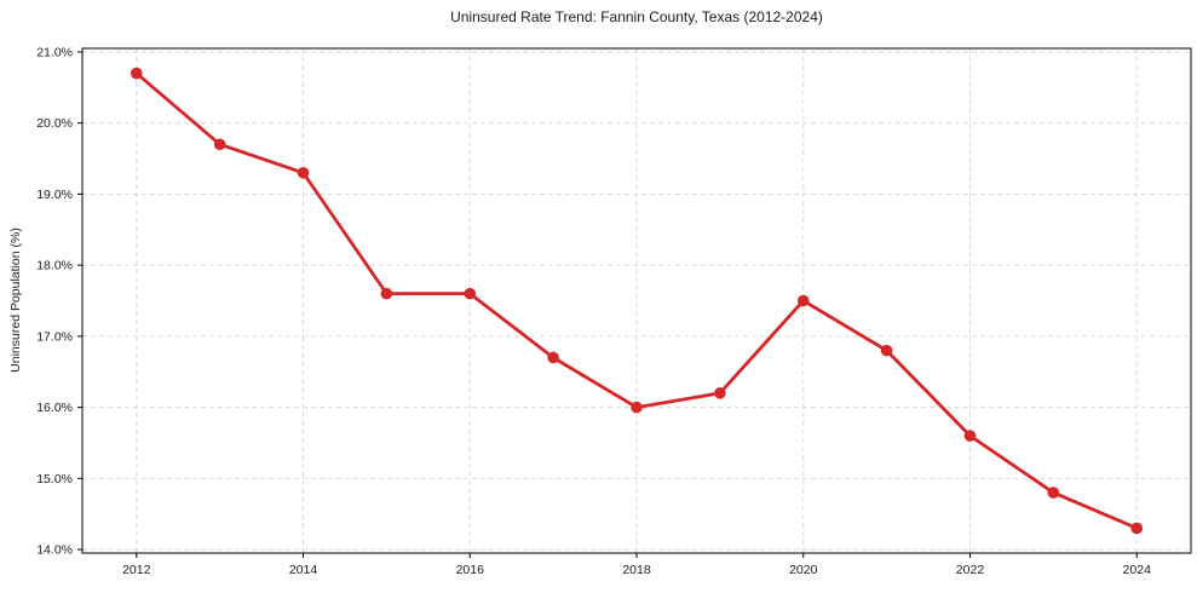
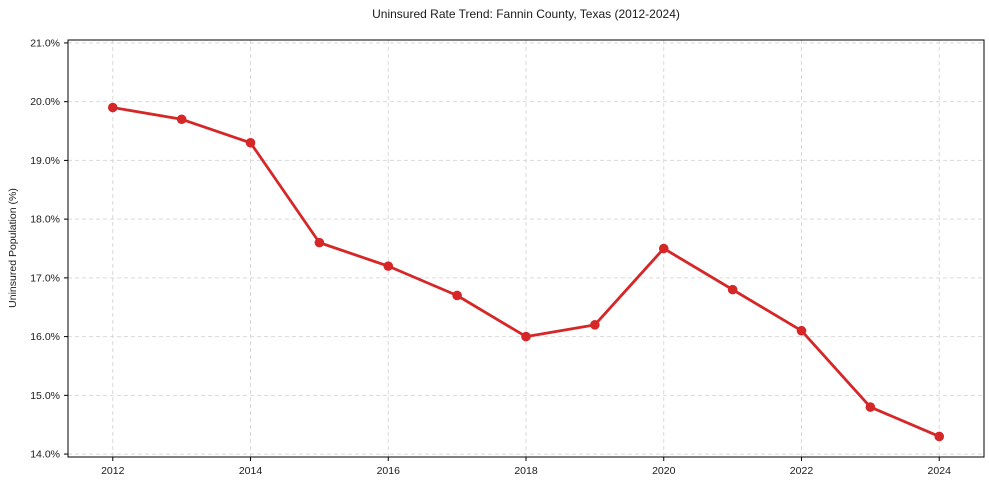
2012: 20.7% -> 19.9%
2016: 17.6% -> 17.2%
2022: 15.6% -> 16.1%
